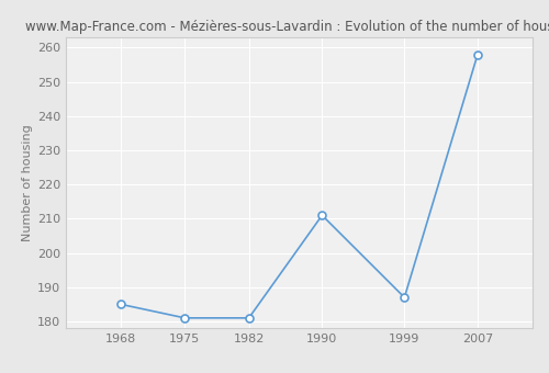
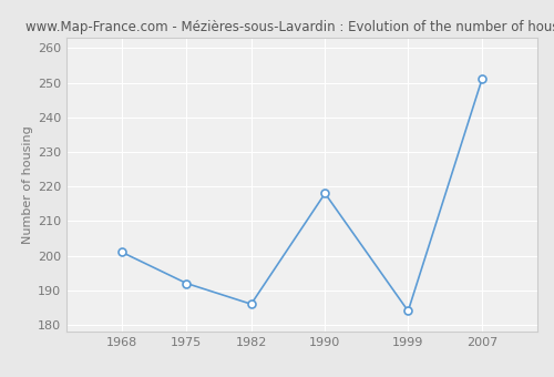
1968: 185 -> 201
1975: 181 -> 192
1982: 181 -> 186
1990: 211 -> 218
1999: 187 -> 184
2007: 258 -> 251
